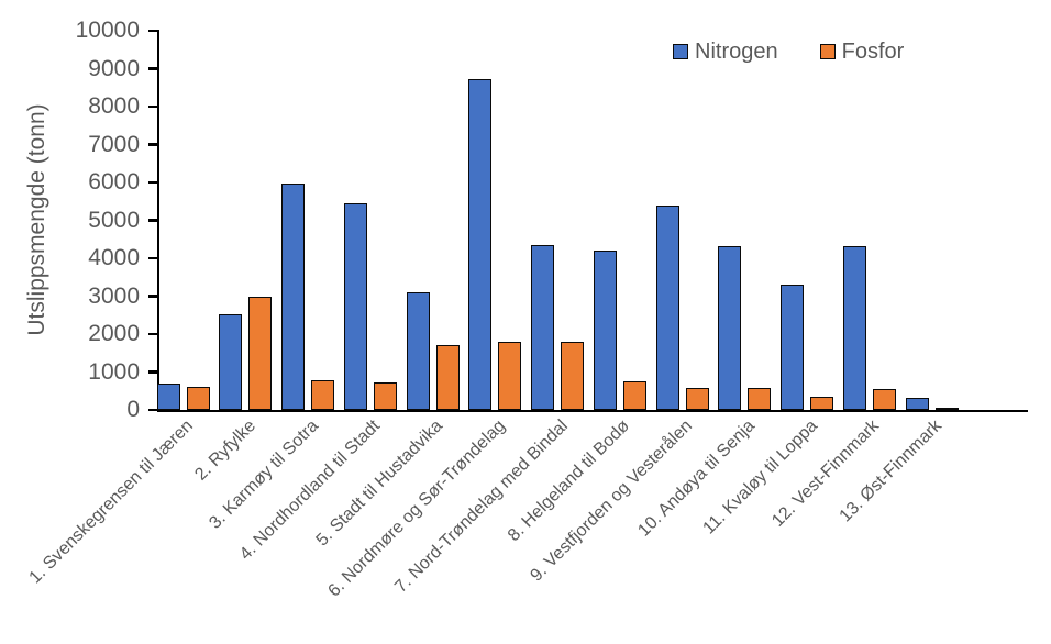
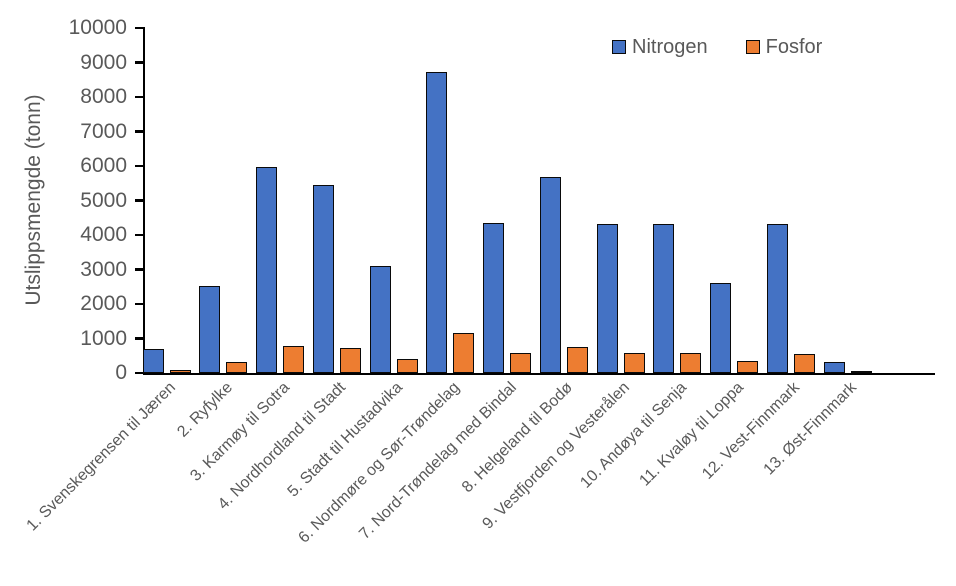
Fosfor/1. Svenskegrensen til Jæren: 600 -> 100
Fosfor/2. Ryfylke: 3000 -> 300
Fosfor/5. Stadt til Hustadvika: 1700 -> 400
Fosfor/6. Nordmøre og Sør-Trøndelag: 1800 -> 1200
Fosfor/7. Nord-Trøndelag med Bindal: 1800 -> 600
Nitrogen/8. Helgeland til Bodø: 4200 -> 5700
Nitrogen/9. Vestfjorden og Vesterålen: 5400 -> 4300
Nitrogen/11. Kvaløy til Loppa: 3300 -> 2600
